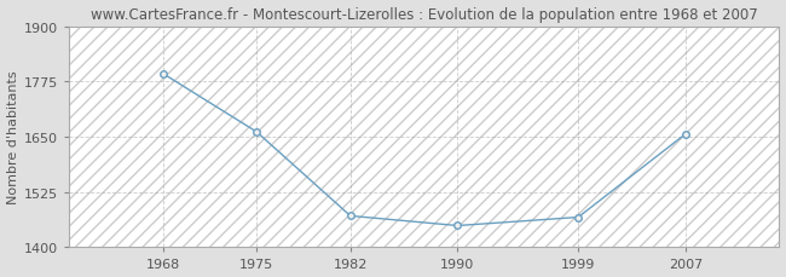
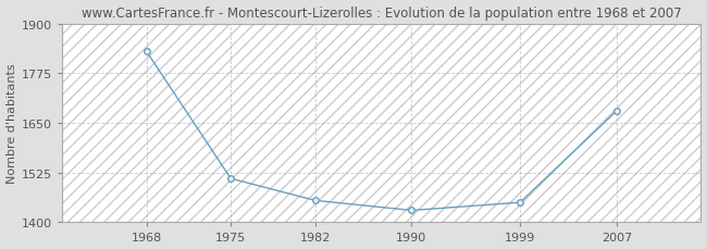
1968: 1793 -> 1830
1975: 1661 -> 1510
1982: 1471 -> 1455
1990: 1449 -> 1430
1999: 1468 -> 1450
2007: 1656 -> 1680
